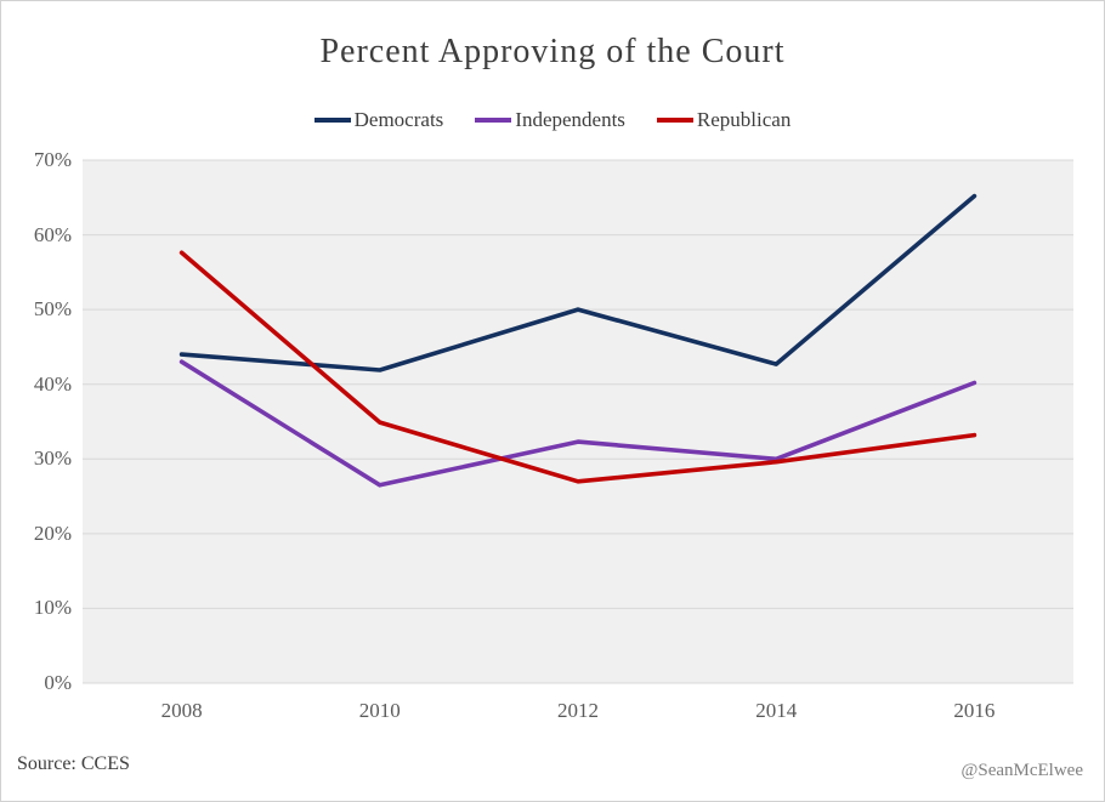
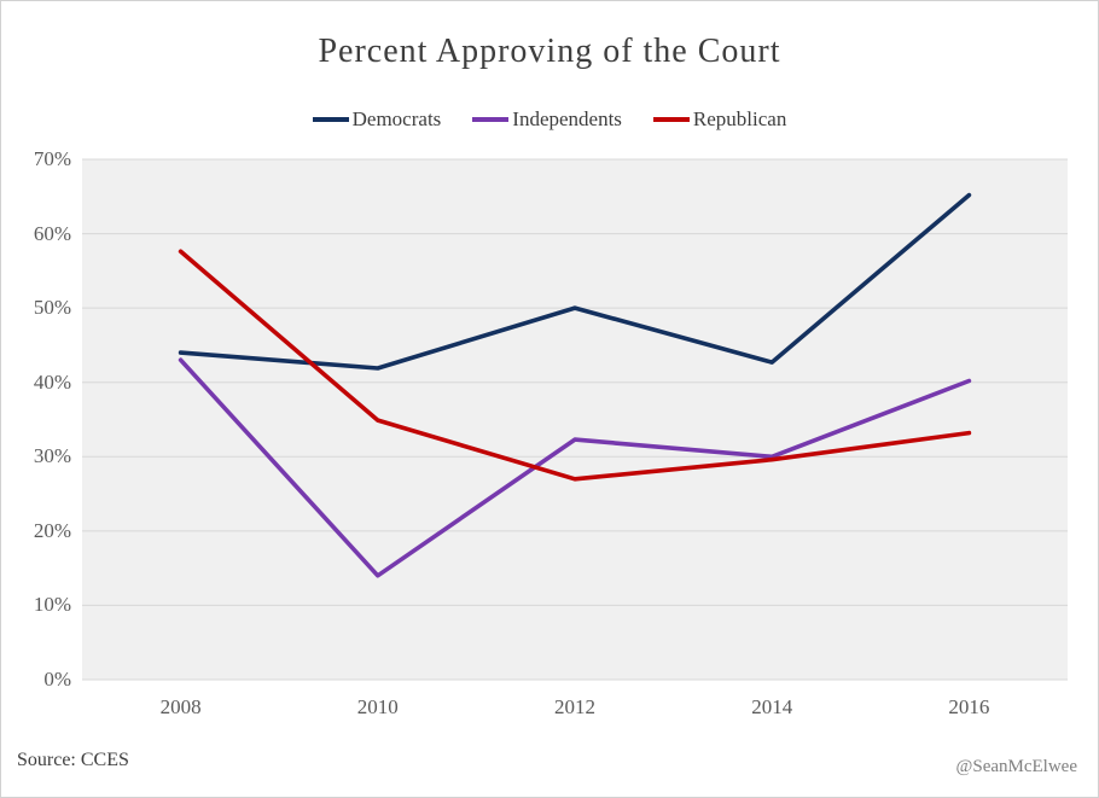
Independents/2010: 26% -> 14%
